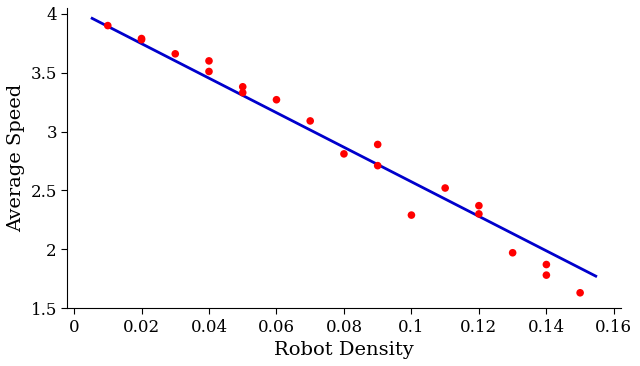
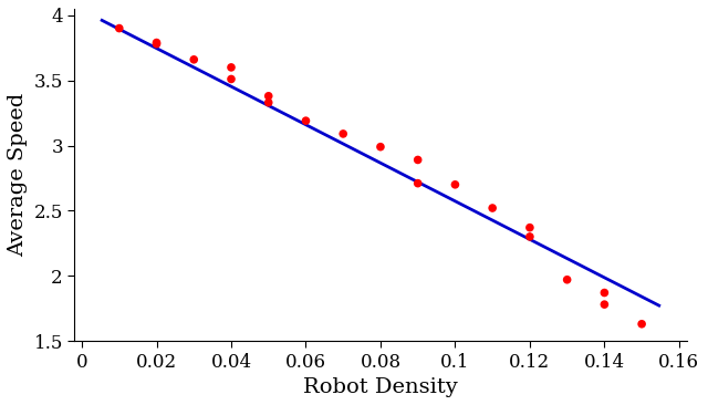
0.06: 3.27 -> 3.19
0.08: 2.81 -> 2.99
0.1: 2.29 -> 2.70
